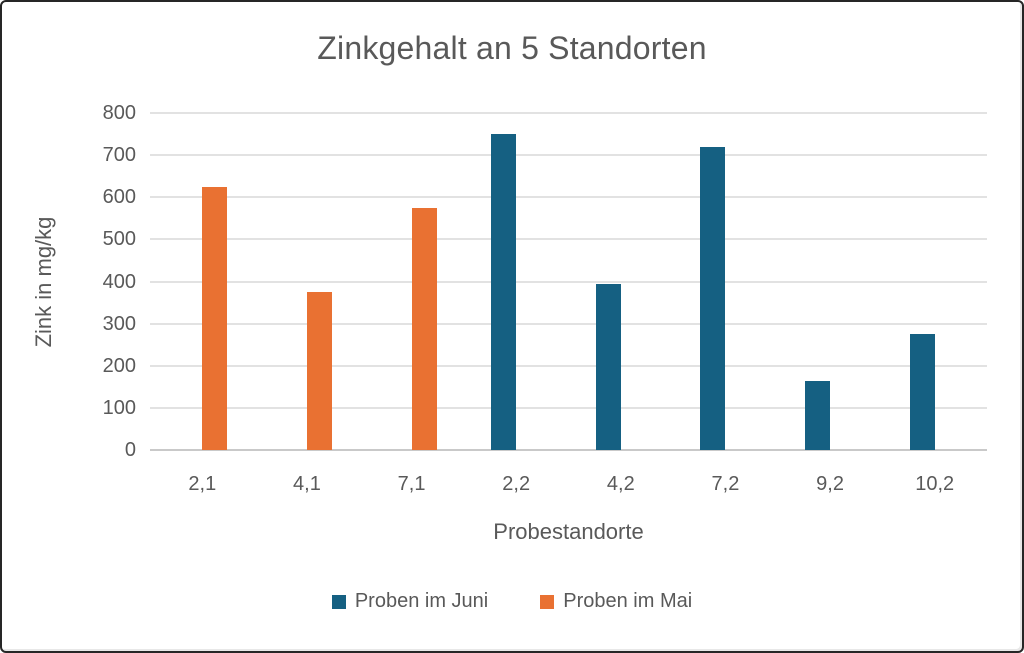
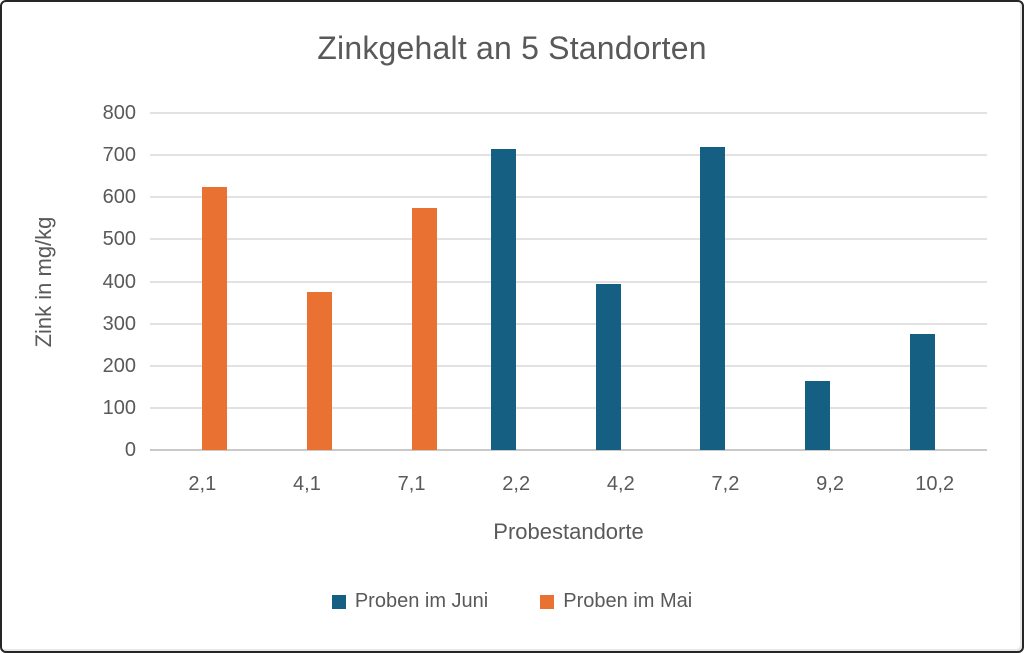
Proben im Juni/2,2: 750 -> 720
